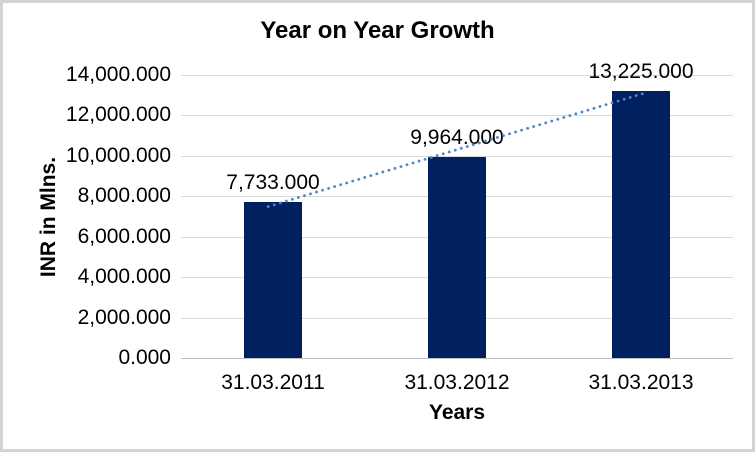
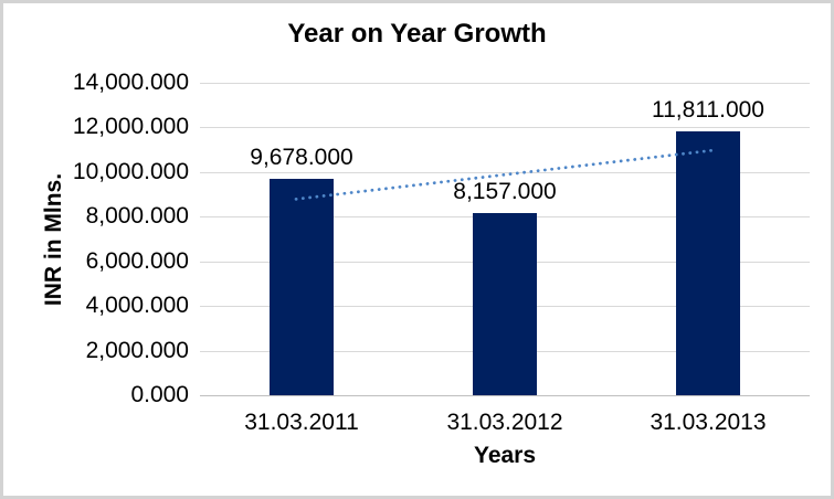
31.03.2011: 7,733.000 -> 9,678.000
31.03.2012: 9,964.000 -> 8,157.000
31.03.2013: 13,225.000 -> 11,811.000
